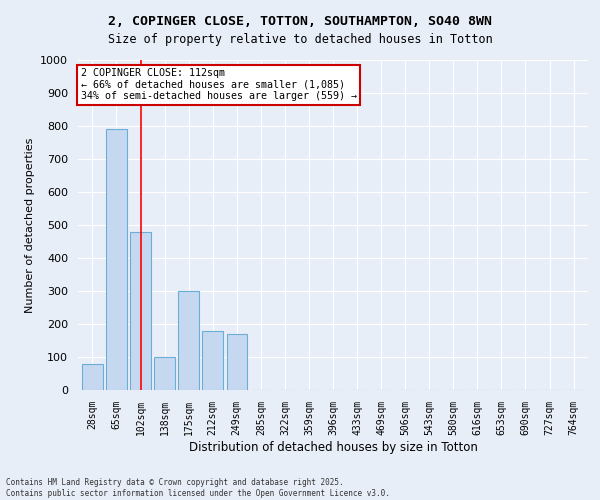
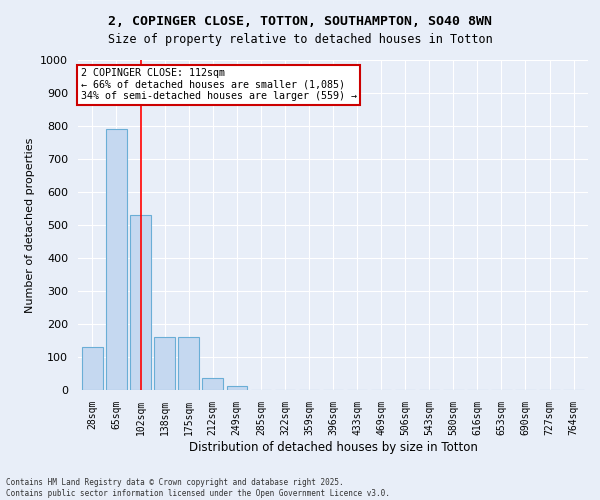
28sqm: 80 -> 130
102sqm: 480 -> 530
138sqm: 100 -> 160
175sqm: 300 -> 160
212sqm: 180 -> 37
249sqm: 170 -> 12
